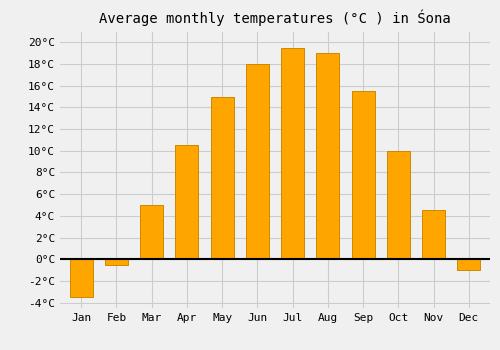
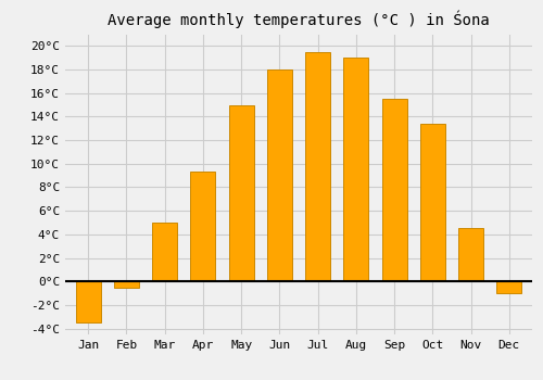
Apr: 10.5°C -> 9.3°C
Oct: 10.0°C -> 13.4°C
